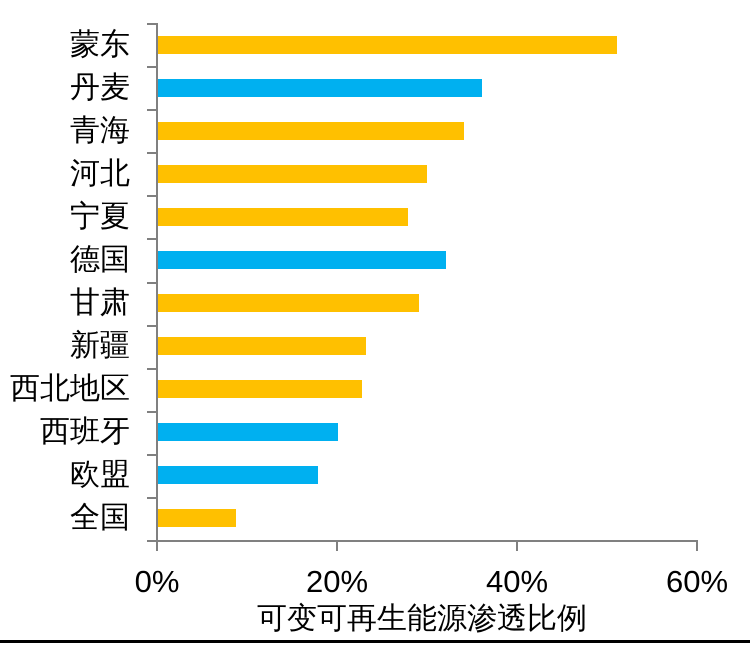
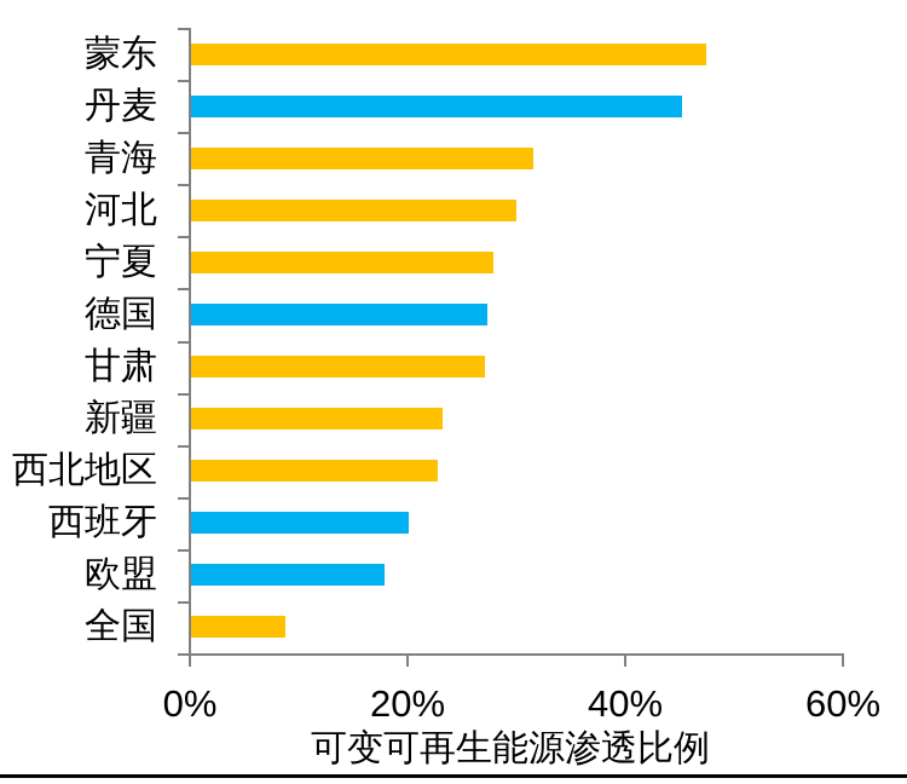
蒙东: 51% -> 47%
丹麦: 36% -> 45%
青海: 34% -> 31%
德国: 32% -> 27%
甘肃: 29% -> 27%
